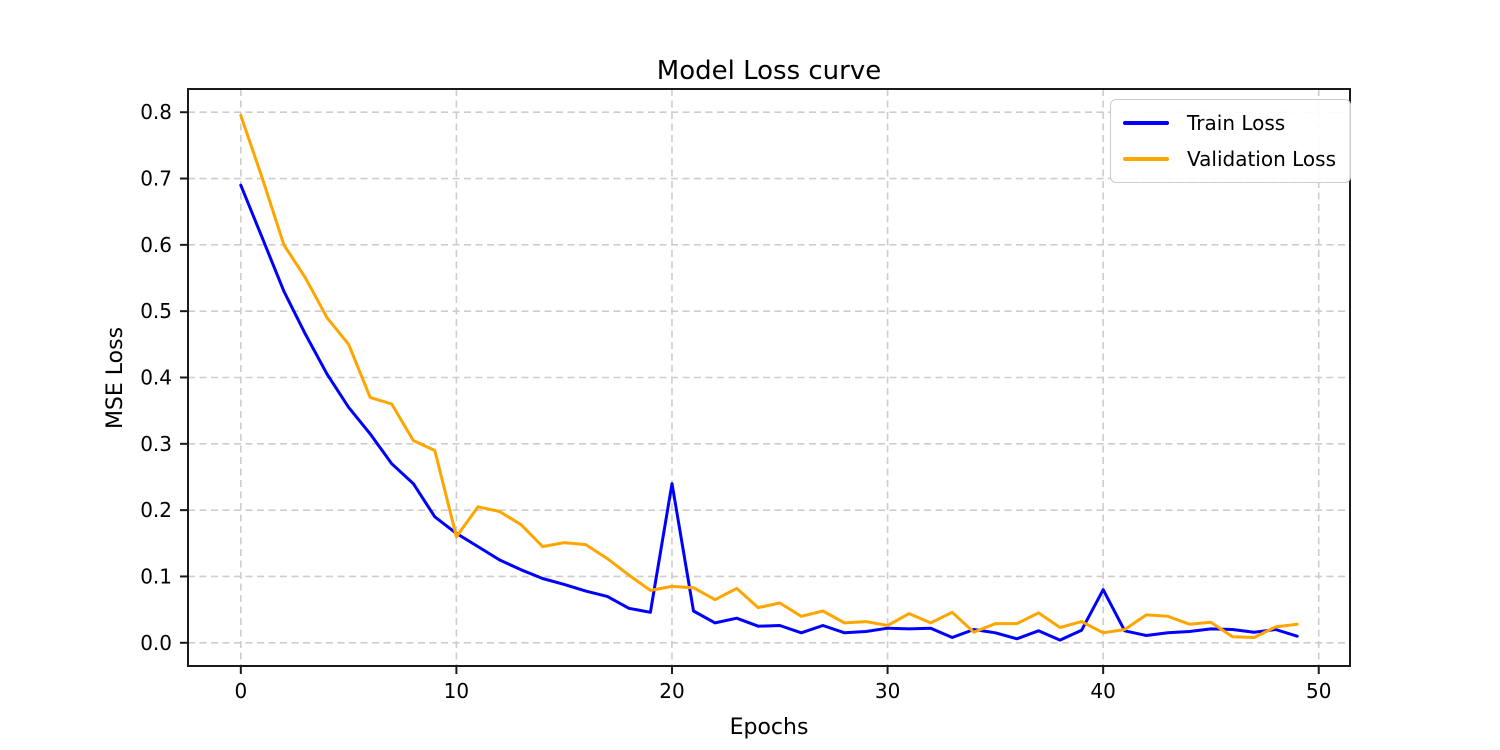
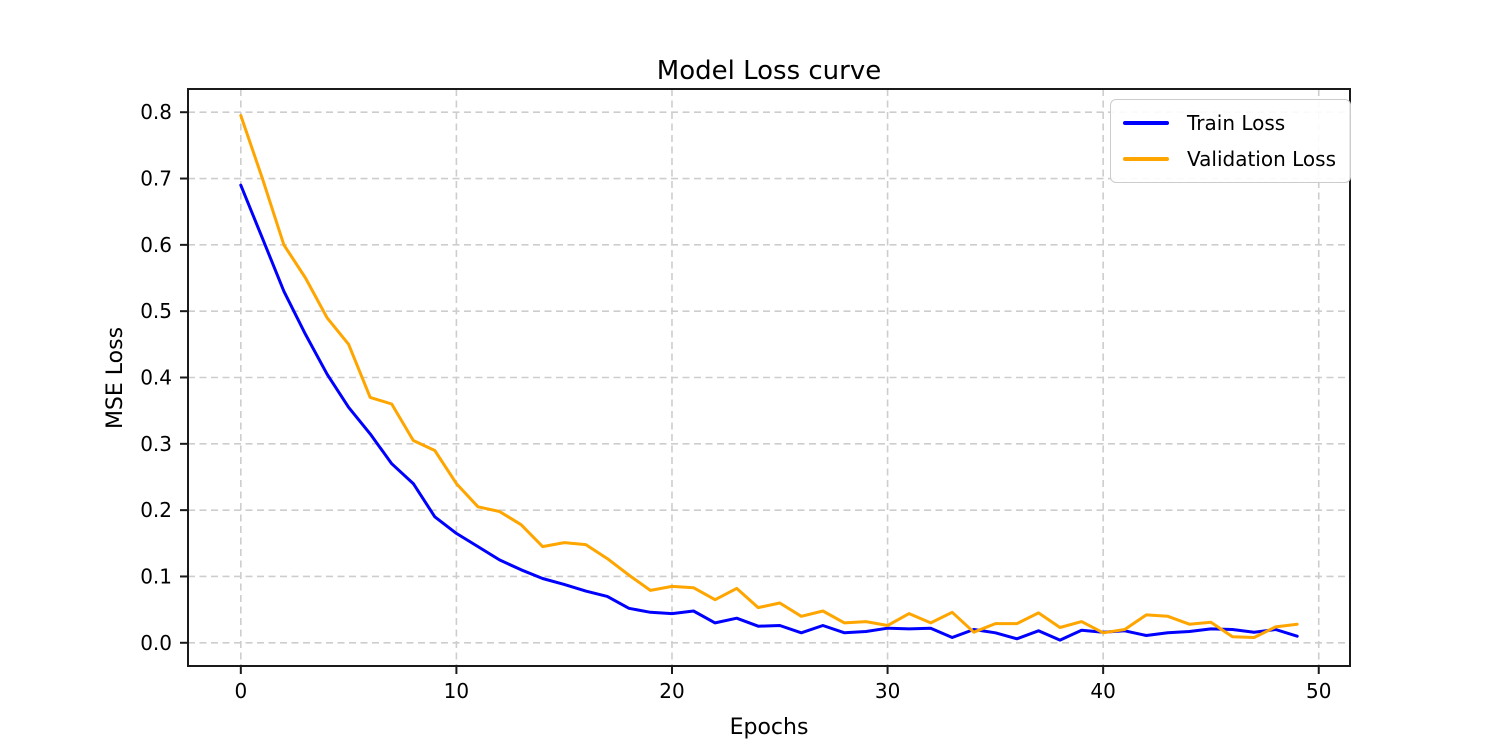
Validation Loss/10: 0.16 -> 0.24
Train Loss/20: 0.24 -> 0.04
Train Loss/40: 0.08 -> 0.02
